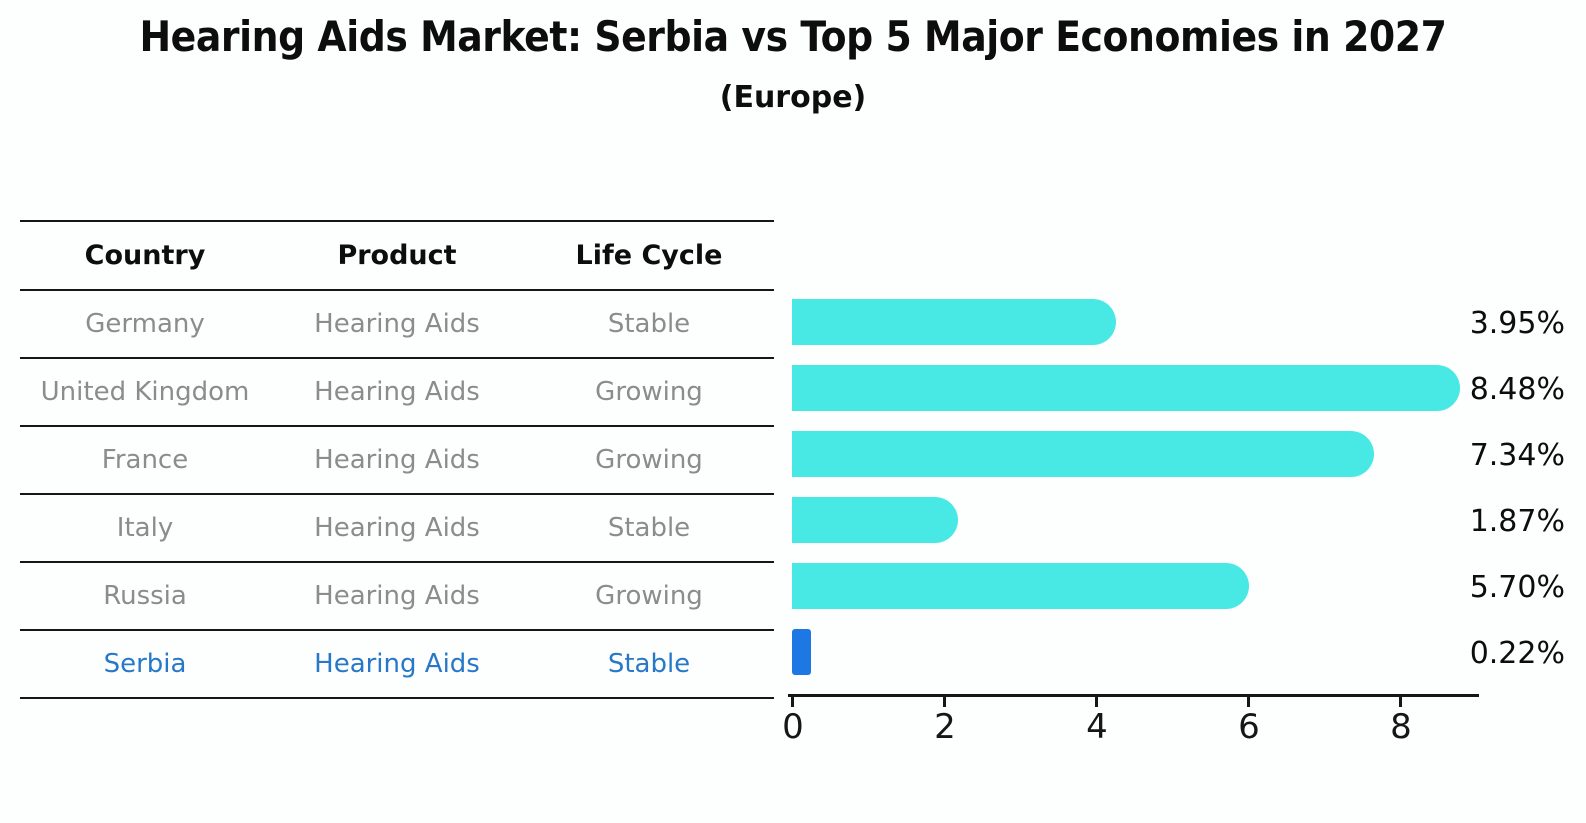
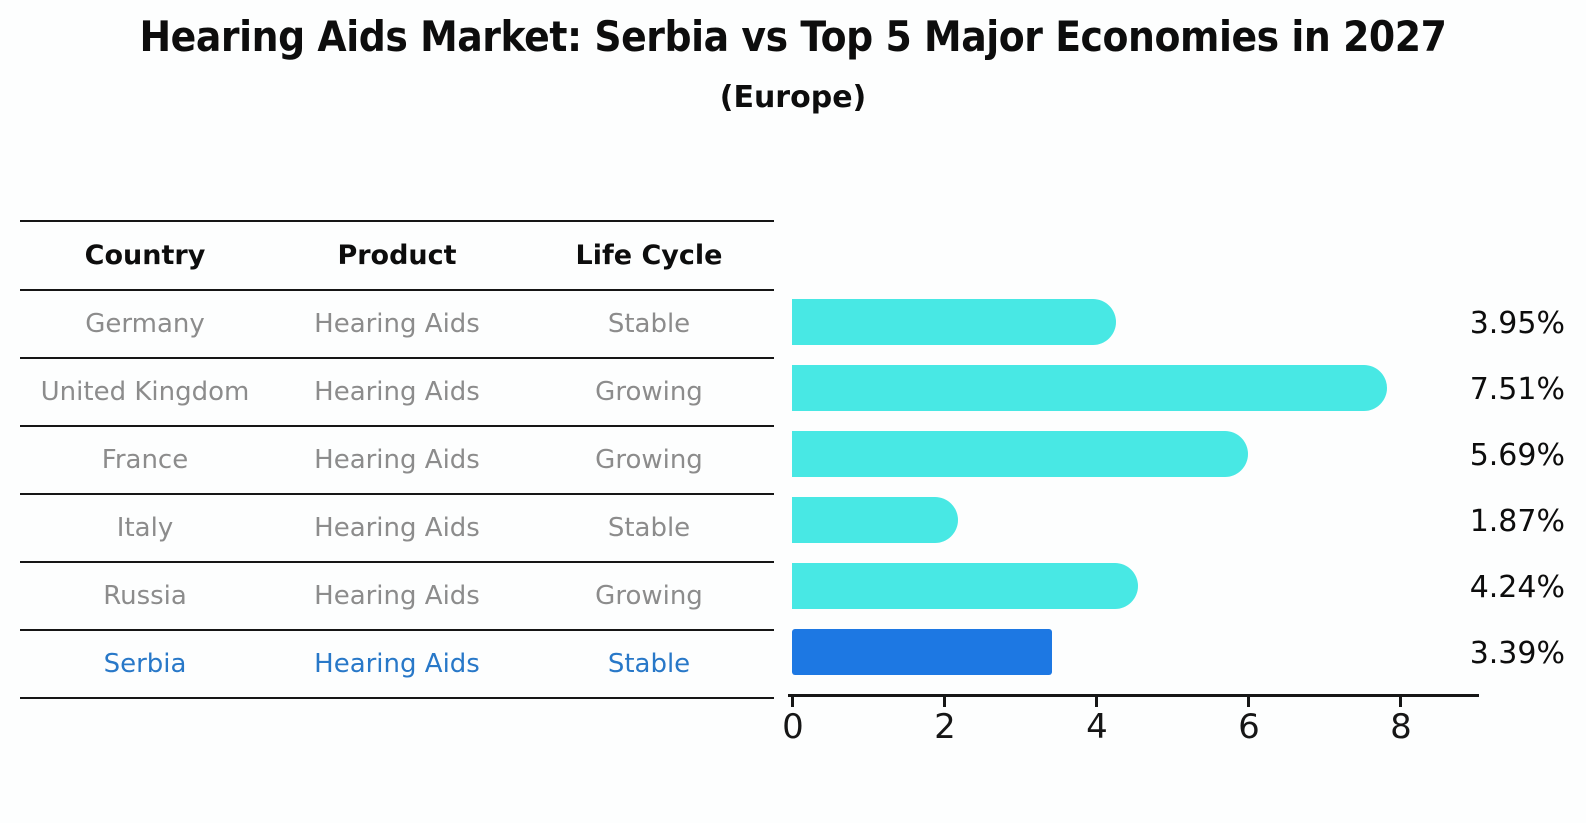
United Kingdom: 8.48% -> 7.51%
France: 7.34% -> 5.69%
Russia: 5.70% -> 4.24%
Serbia: 0.22% -> 3.39%
